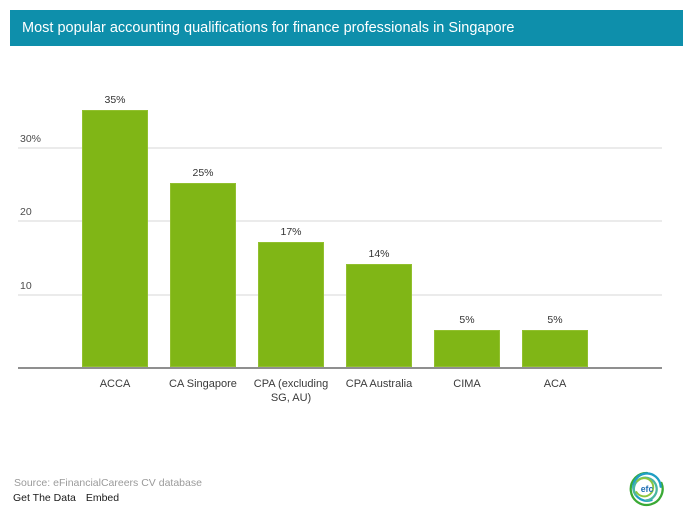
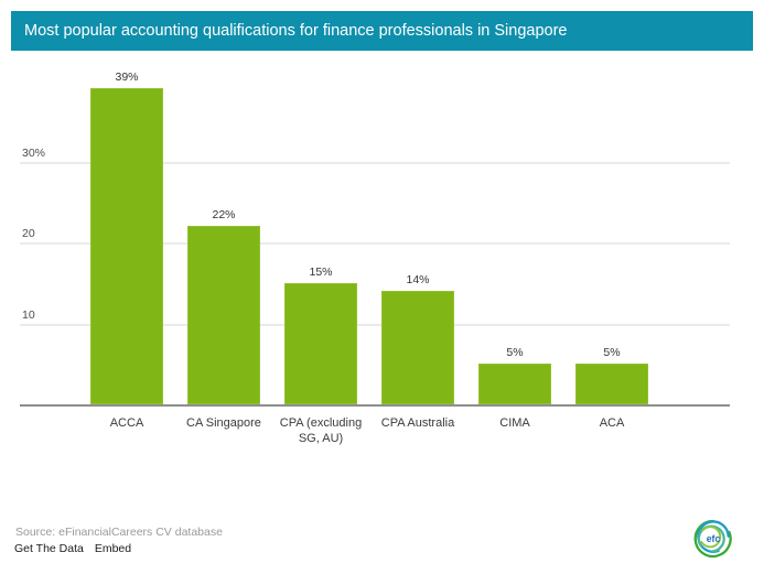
ACCA: 35% -> 39%
CA Singapore: 25% -> 22%
CPA (excluding SG, AU): 17% -> 15%
